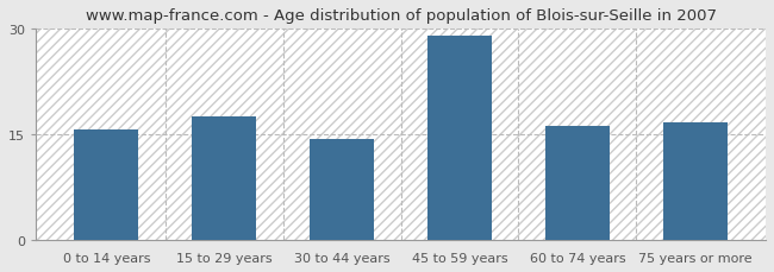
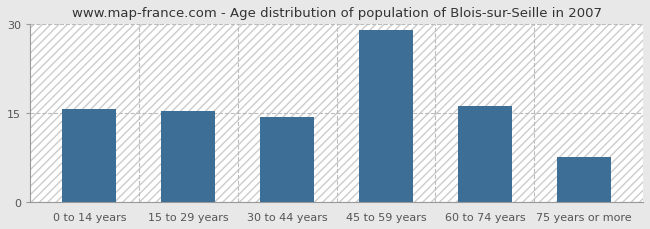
15 to 29 years: 17.6 -> 15.3
75 years or more: 16.6 -> 7.5
